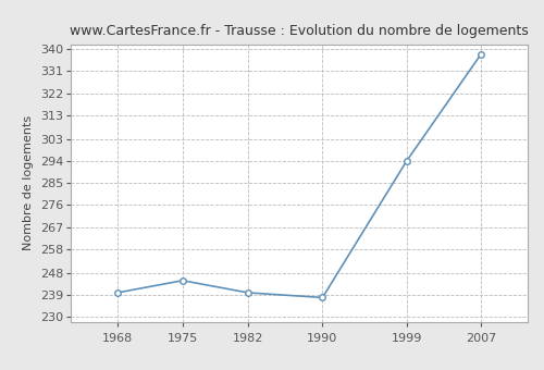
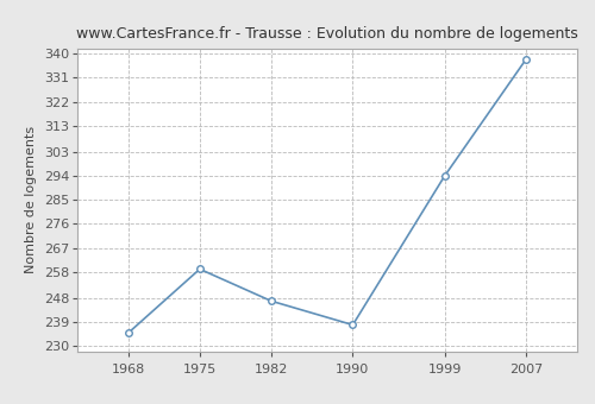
1968: 240 -> 235
1975: 245 -> 259
1982: 240 -> 247
